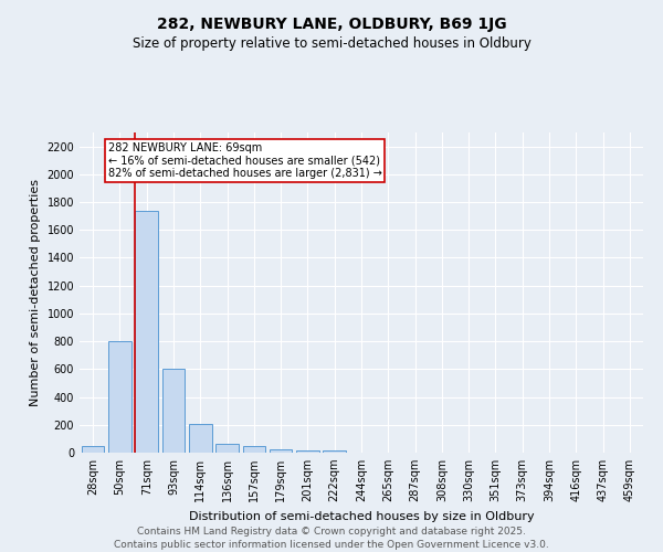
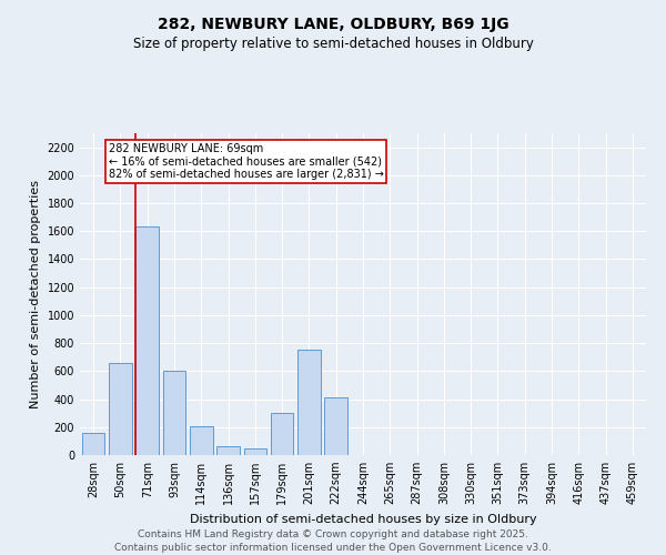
28sqm: 50 -> 160
50sqm: 800 -> 660
71sqm: 1740 -> 1630
179sqm: 20 -> 300
201sqm: 20 -> 750
222sqm: 20 -> 410
